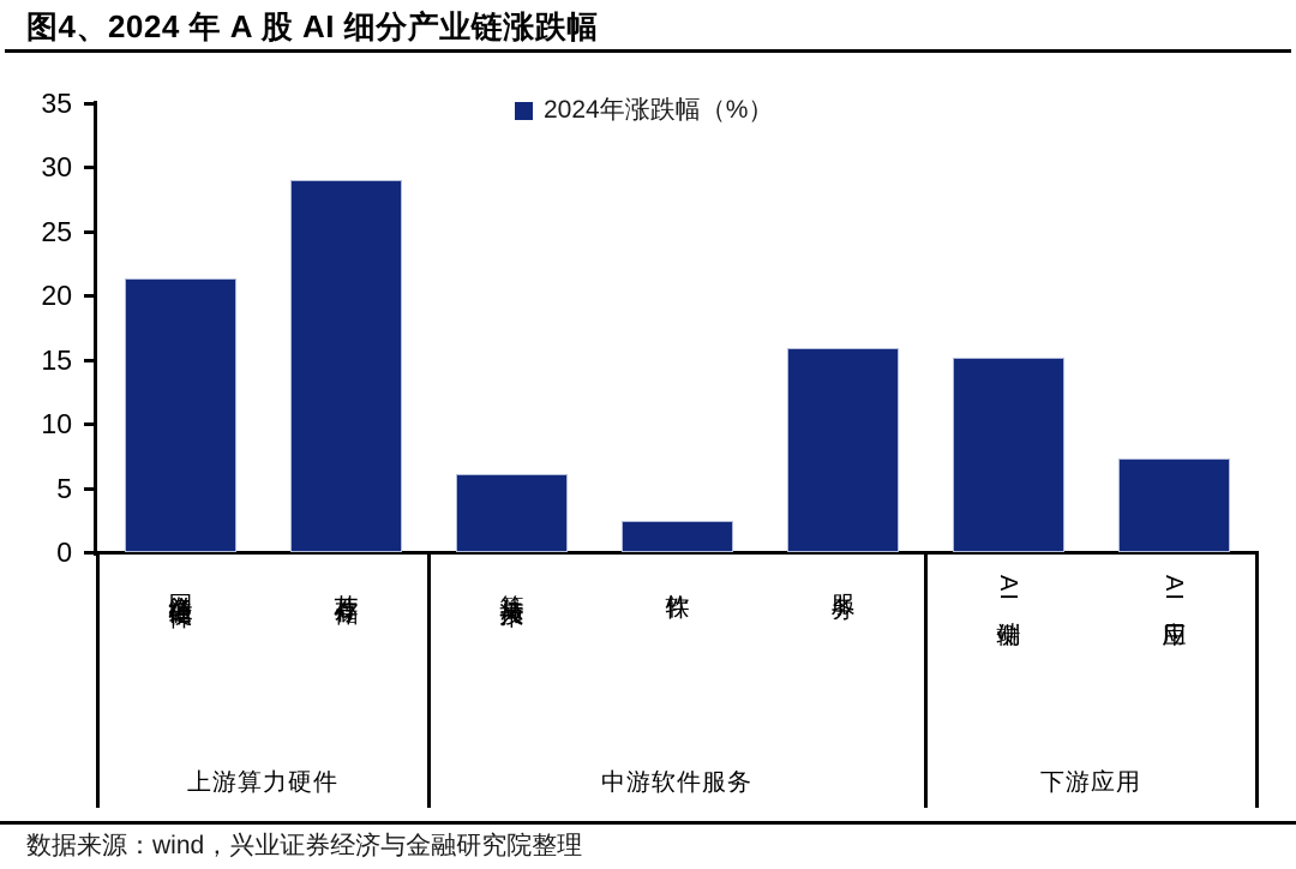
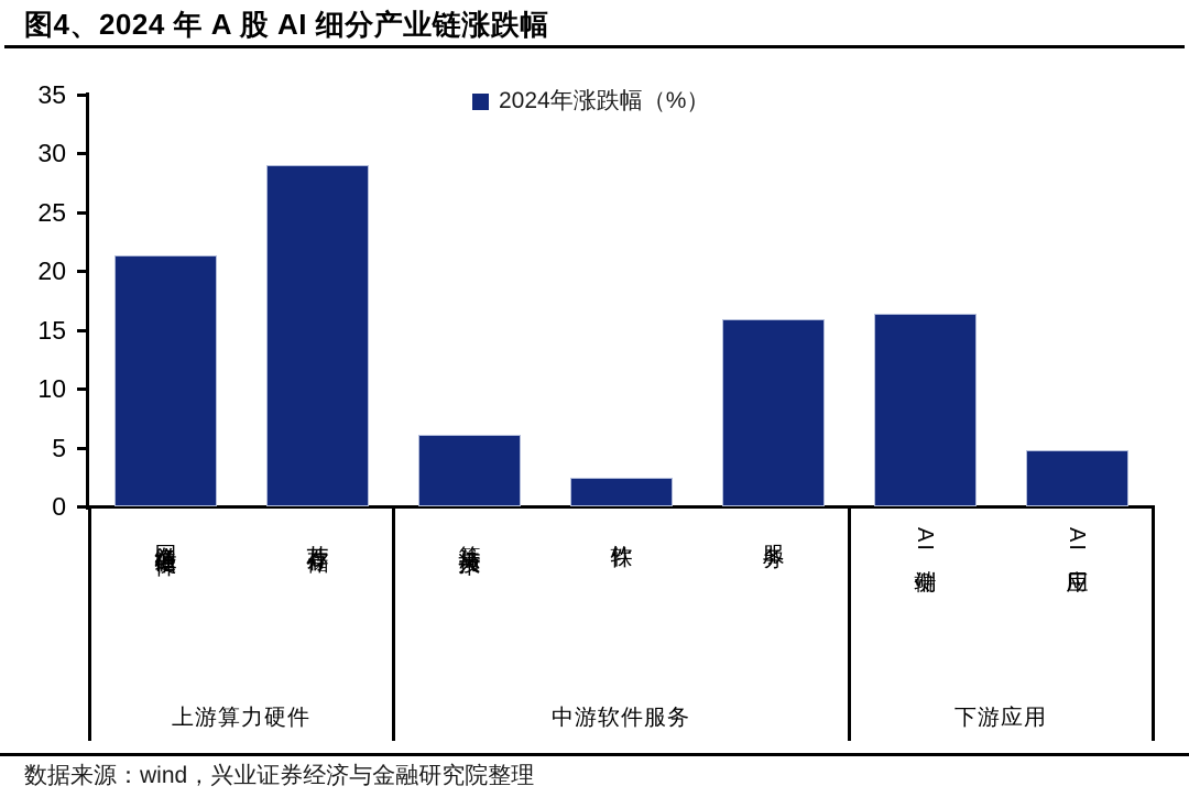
AI端侧: 15.2 -> 16.4
AI应用: 7.3 -> 4.8
